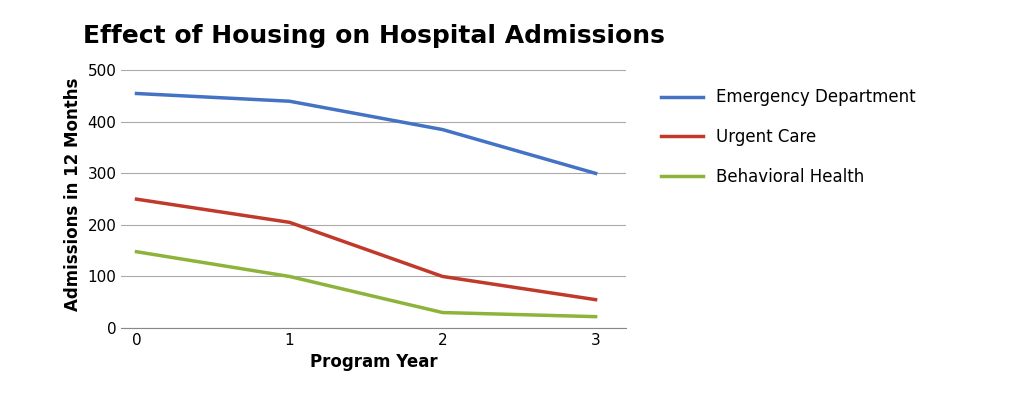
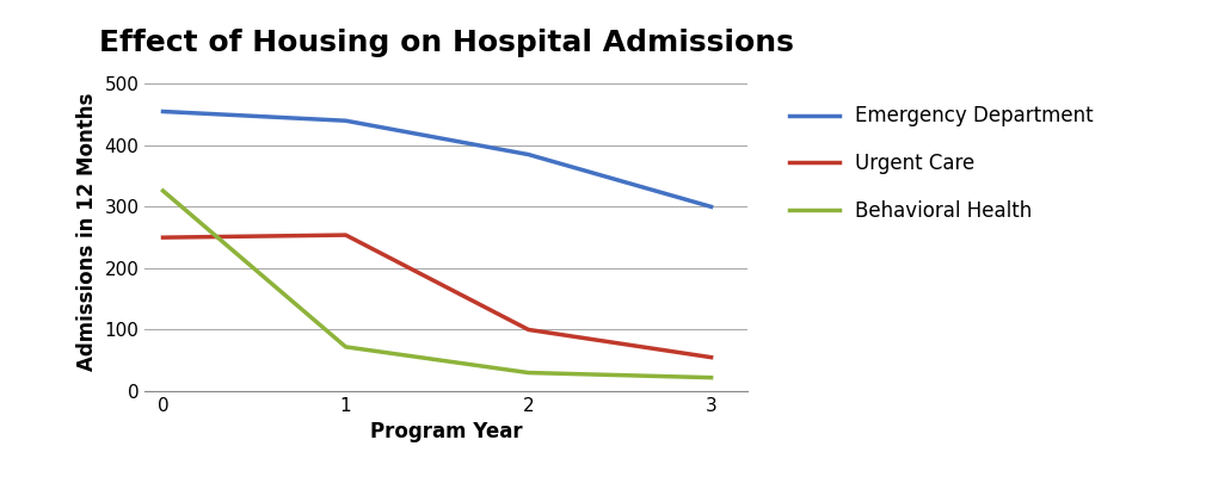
Behavioral Health/0: 148 -> 326
Urgent Care/1: 205 -> 254
Behavioral Health/1: 100 -> 72
